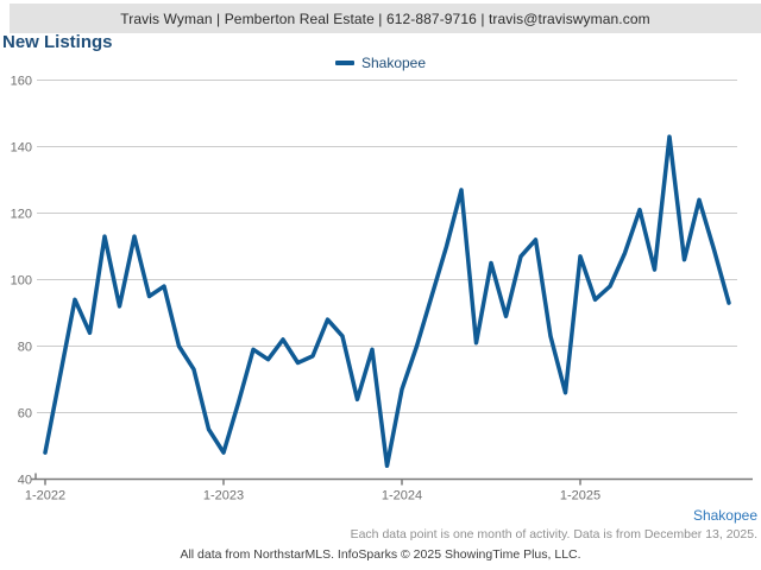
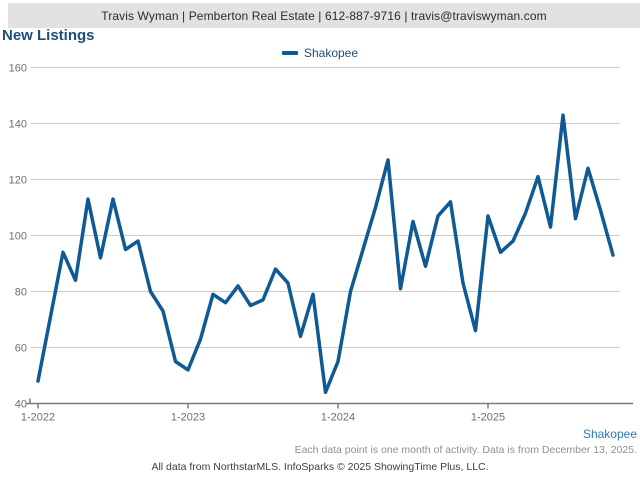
1-2023: 48 -> 52
1-2024: 67 -> 55
